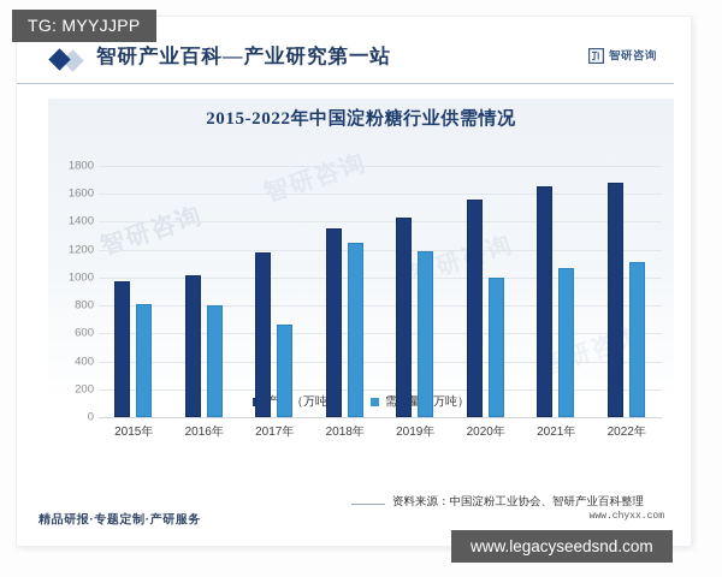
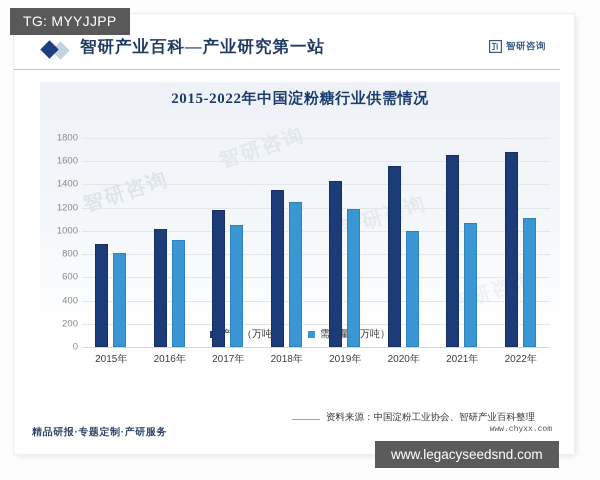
产量（万吨）/2015年: 970 -> 890
需求量（万吨）/2016年: 800 -> 920
需求量（万吨）/2017年: 660 -> 1050
